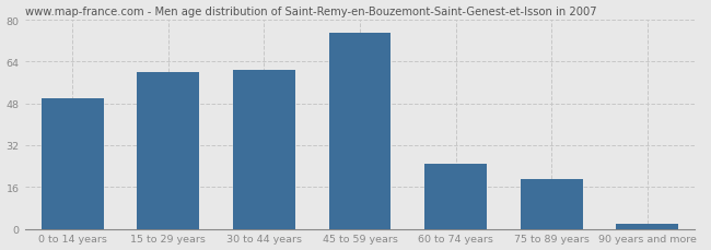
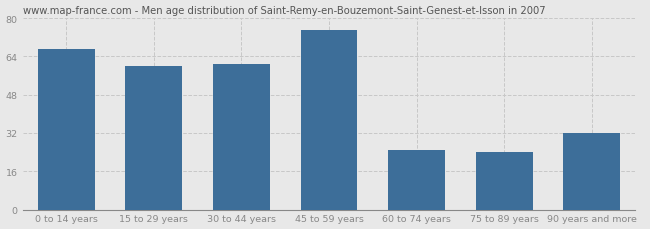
0 to 14 years: 50 -> 67
75 to 89 years: 19 -> 24
90 years and more: 2 -> 32
